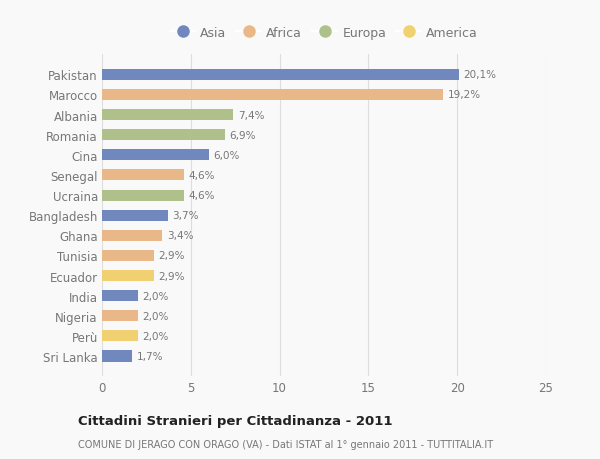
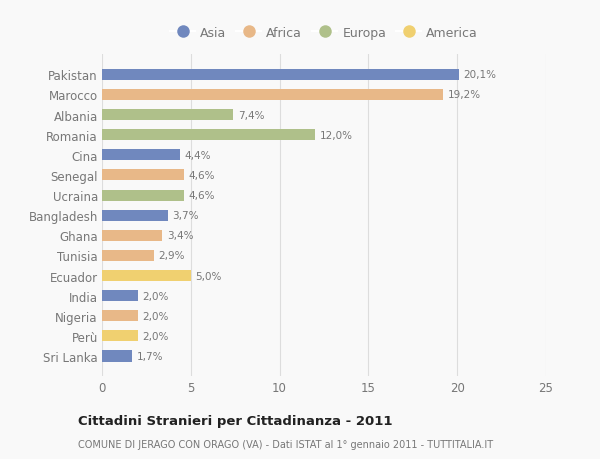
Romania: 6,9% -> 12,0%
Cina: 6,0% -> 4,4%
Ecuador: 2,9% -> 5,0%
